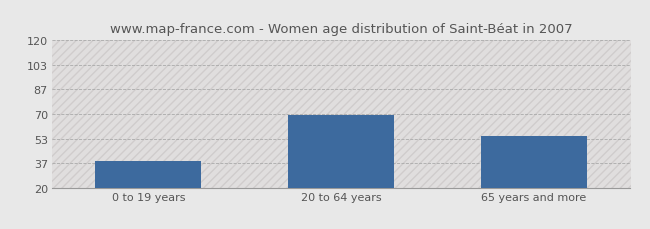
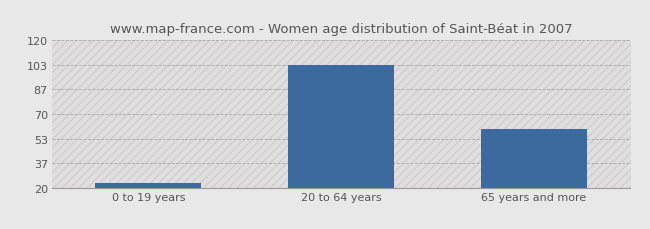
0 to 19 years: 38 -> 23
20 to 64 years: 69 -> 103
65 years and more: 55 -> 60
